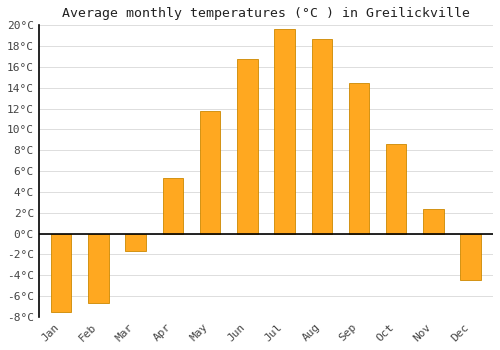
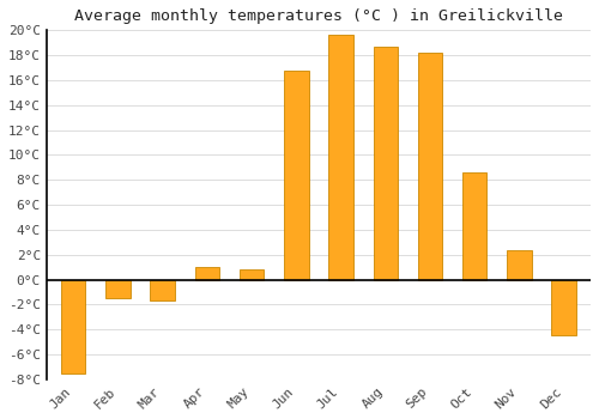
Feb: -6.7°C -> -1.5°C
Apr: 5.3°C -> 1.0°C
May: 11.8°C -> 0.8°C
Sep: 14.5°C -> 18.2°C
